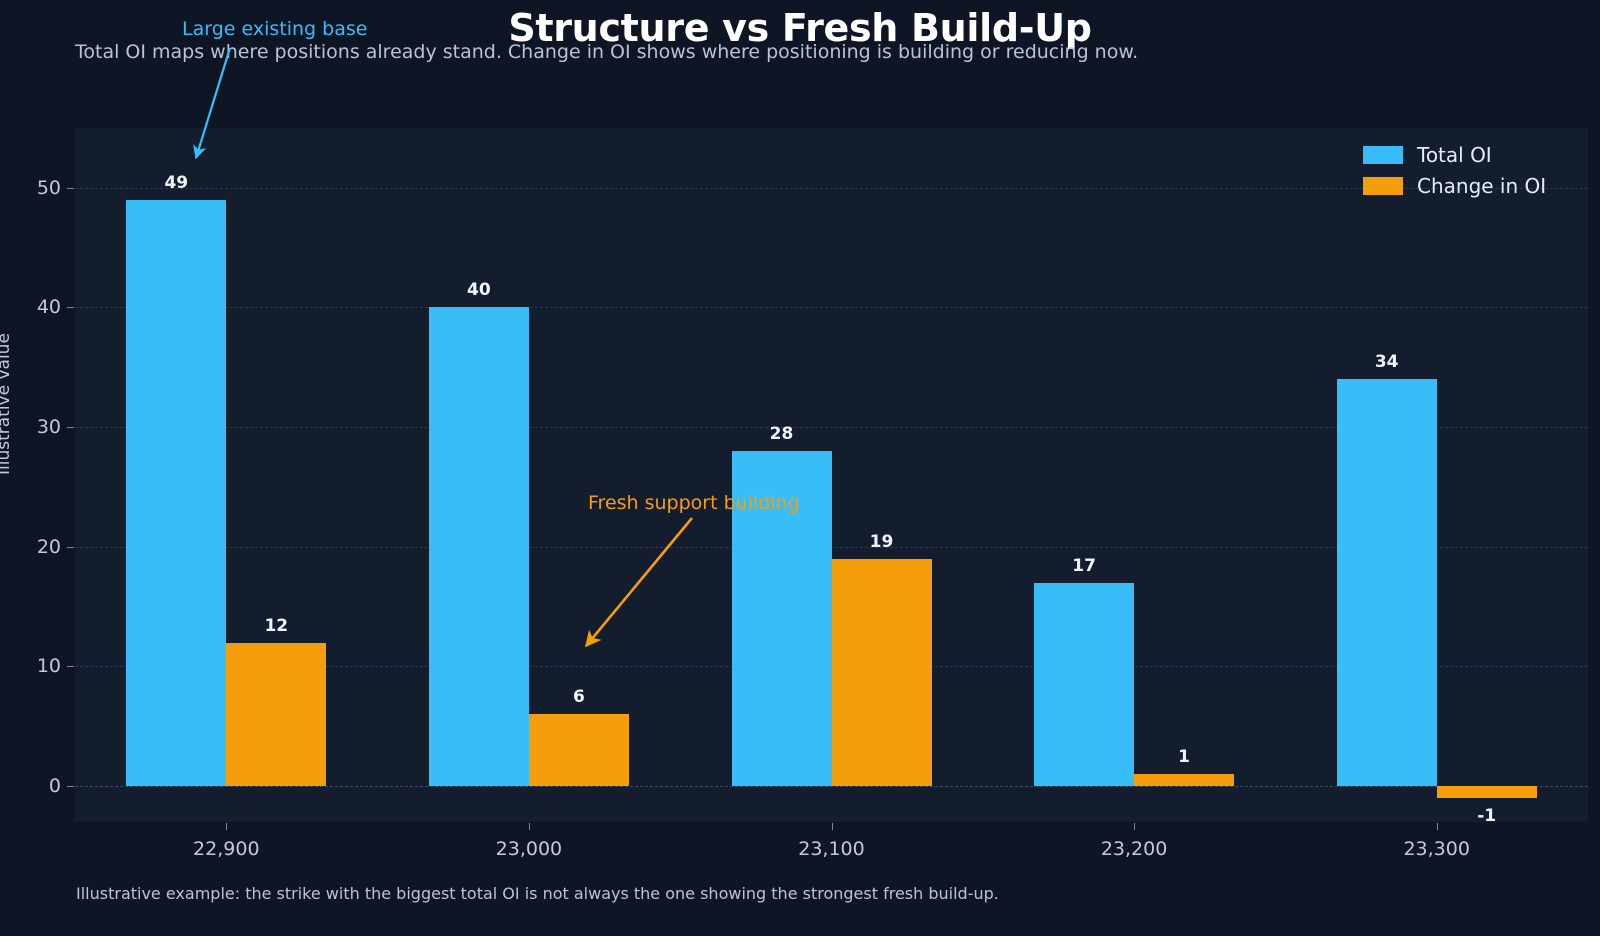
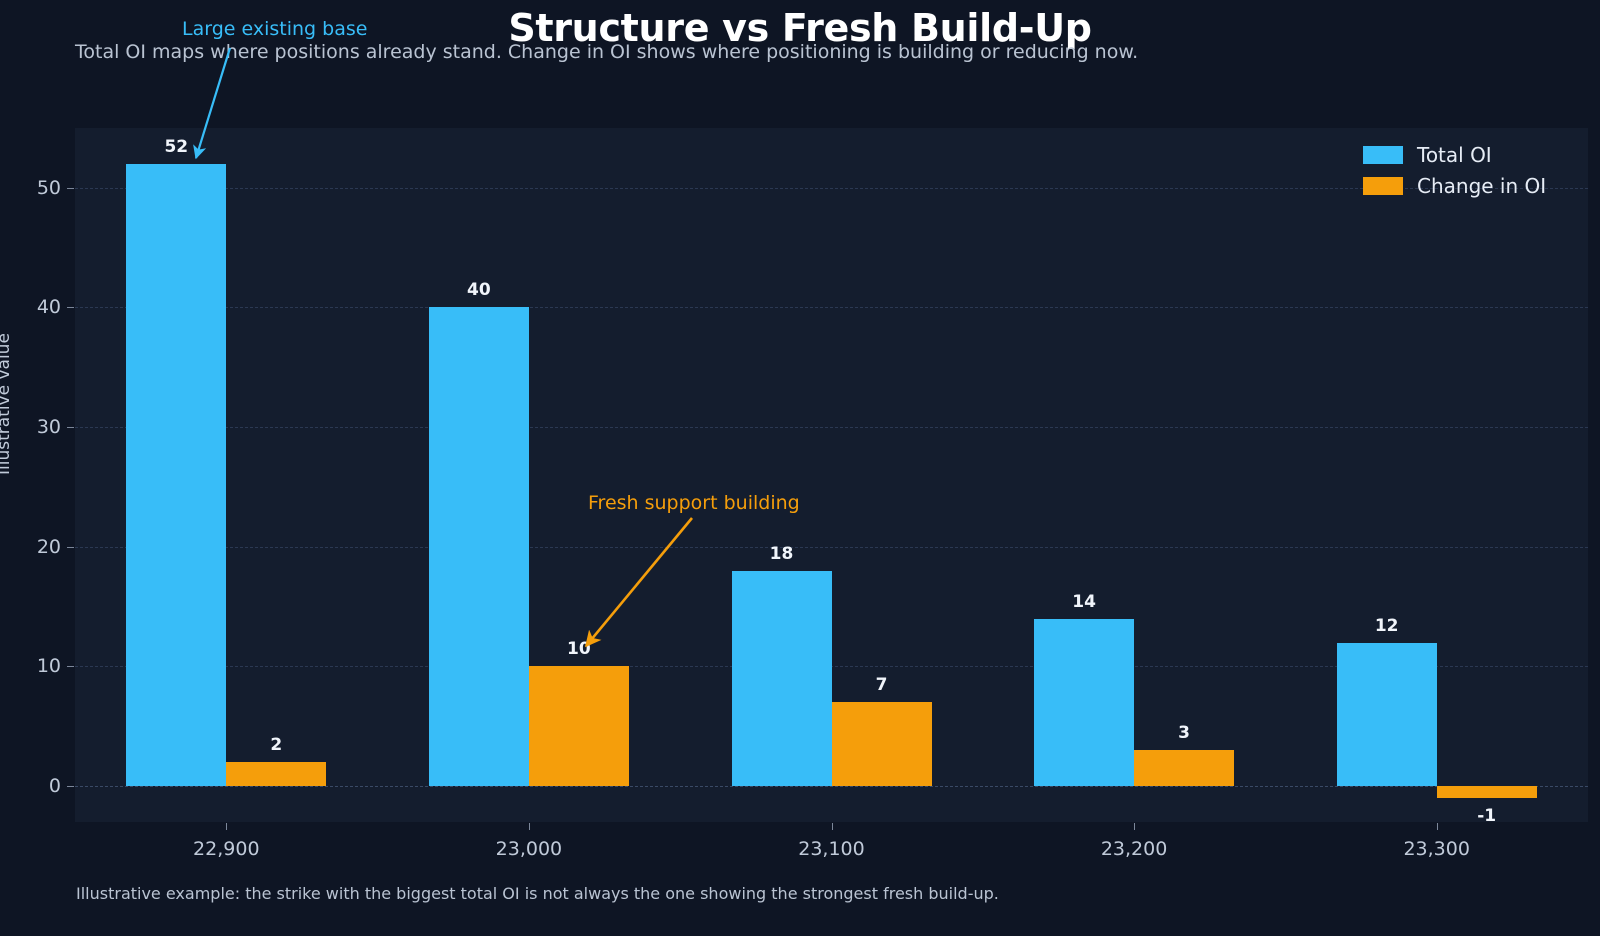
Total OI/22,900: 49 -> 52
Change in OI/22,900: 12 -> 2
Change in OI/23,000: 6 -> 10
Total OI/23,100: 28 -> 18
Change in OI/23,100: 19 -> 7
Total OI/23,200: 17 -> 14
Change in OI/23,200: 1 -> 3
Total OI/23,300: 34 -> 12
